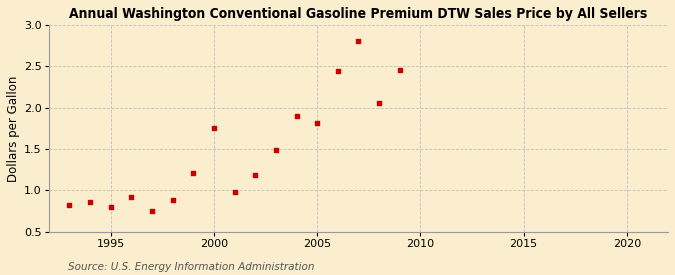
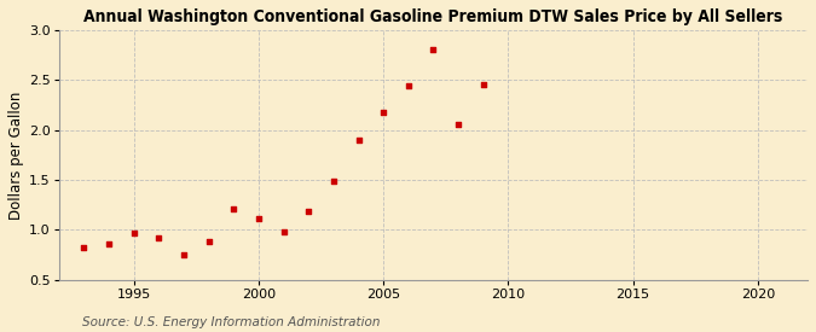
1995: 0.80 -> 0.97
2000: 1.76 -> 1.11
2005: 1.82 -> 2.18
